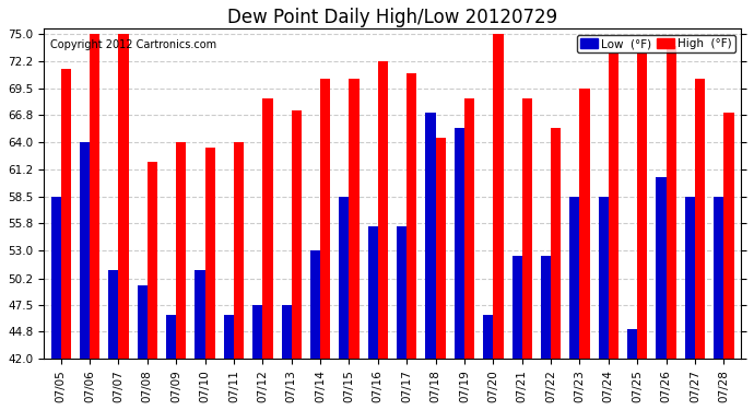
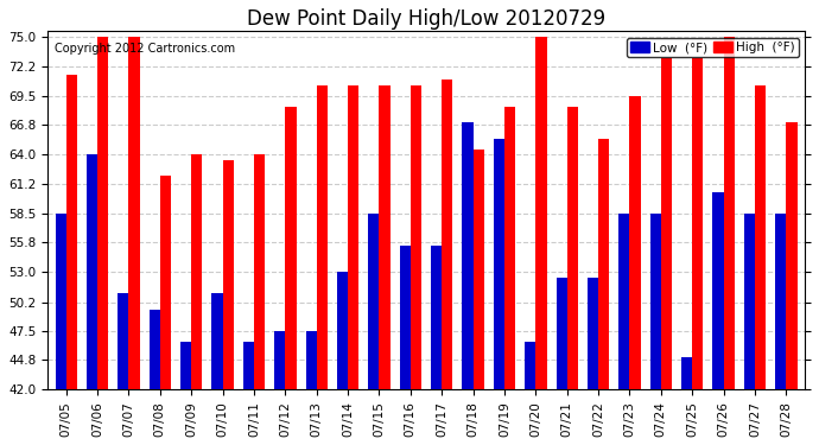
High (°F)/07/13: 67.2 -> 70.5
High (°F)/07/16: 72.2 -> 70.5
High (°F)/07/26: 73.8 -> 75.0
